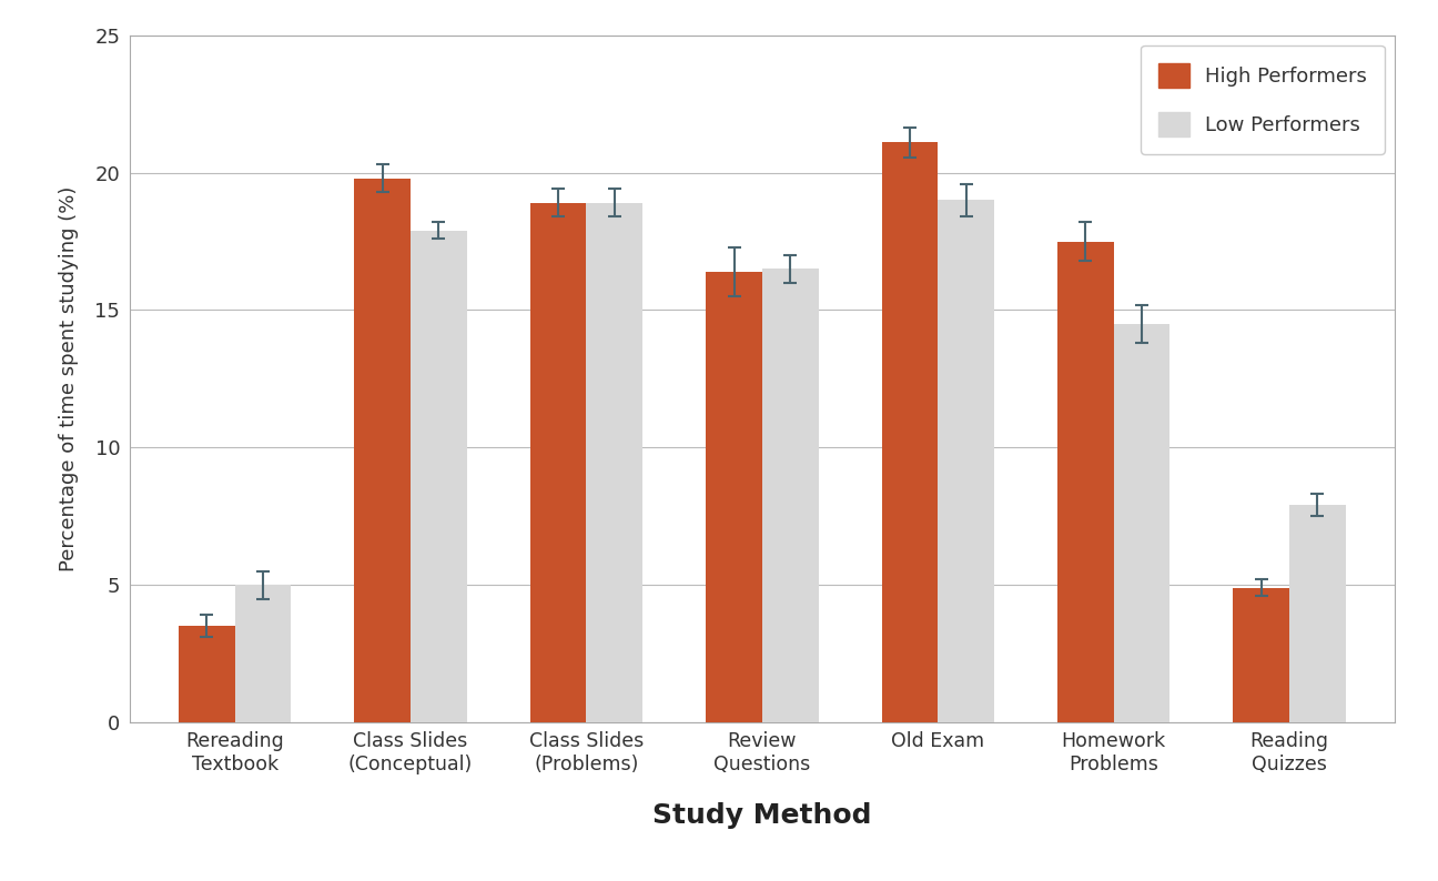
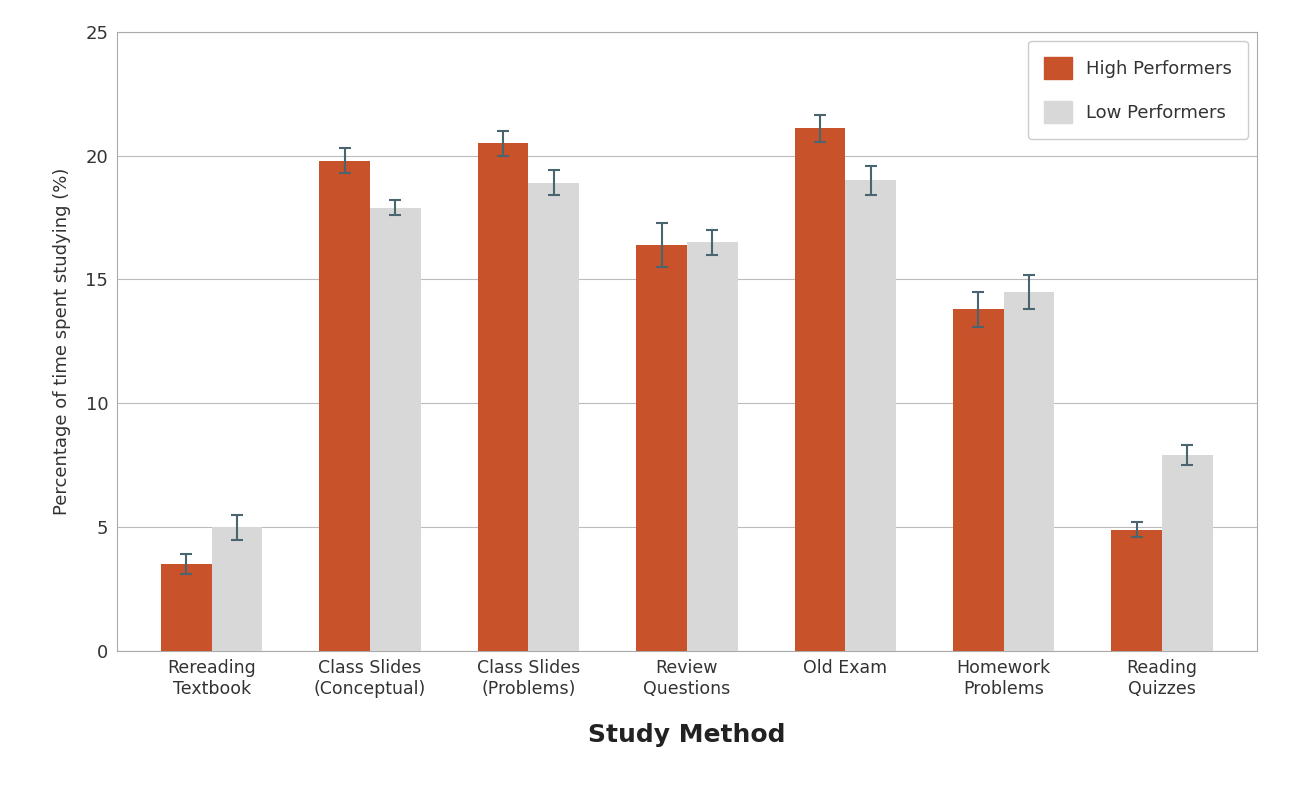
High Performers/Class Slides (Problems): 18.9 -> 20.5
High Performers/Homework Problems: 17.5 -> 13.8
